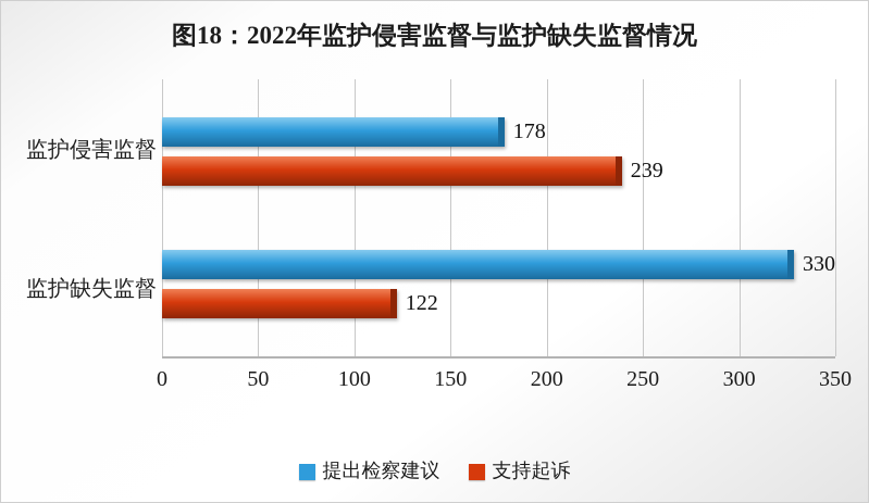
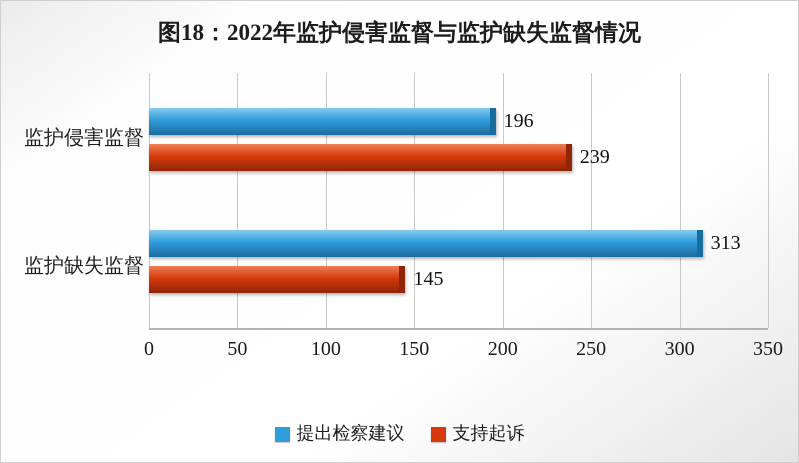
提出检察建议/监护侵害监督: 178 -> 196
提出检察建议/监护缺失监督: 330 -> 313
支持起诉/监护缺失监督: 122 -> 145
